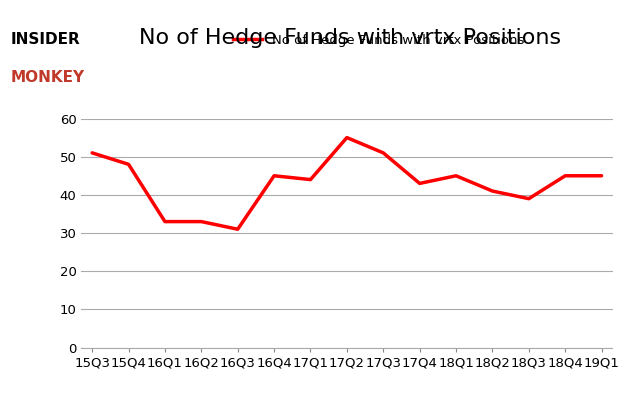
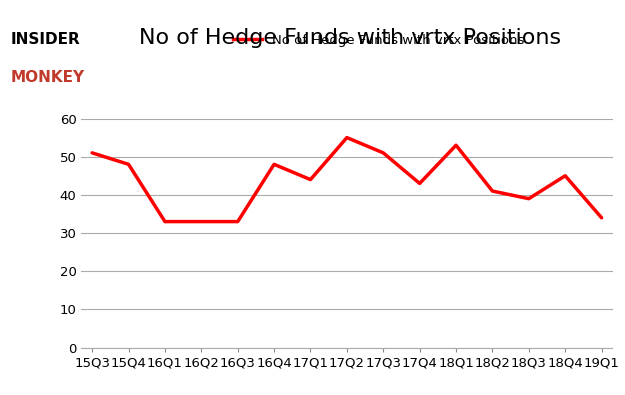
16Q3: 31 -> 33
16Q4: 45 -> 48
18Q1: 45 -> 53
19Q1: 45 -> 34
